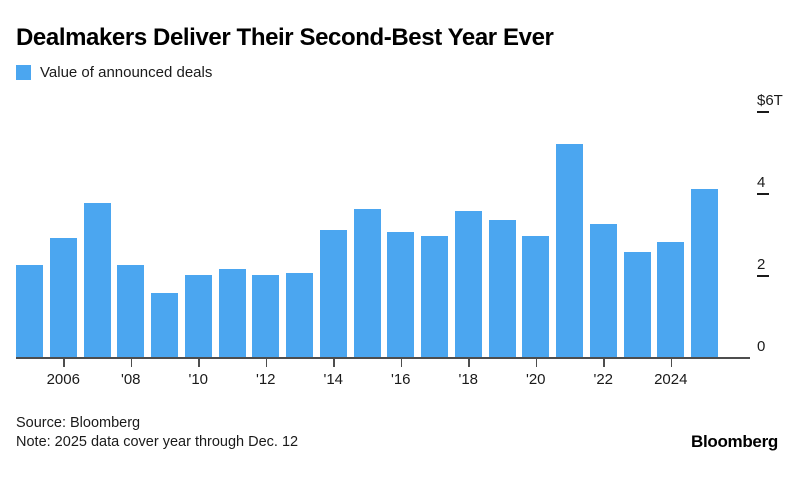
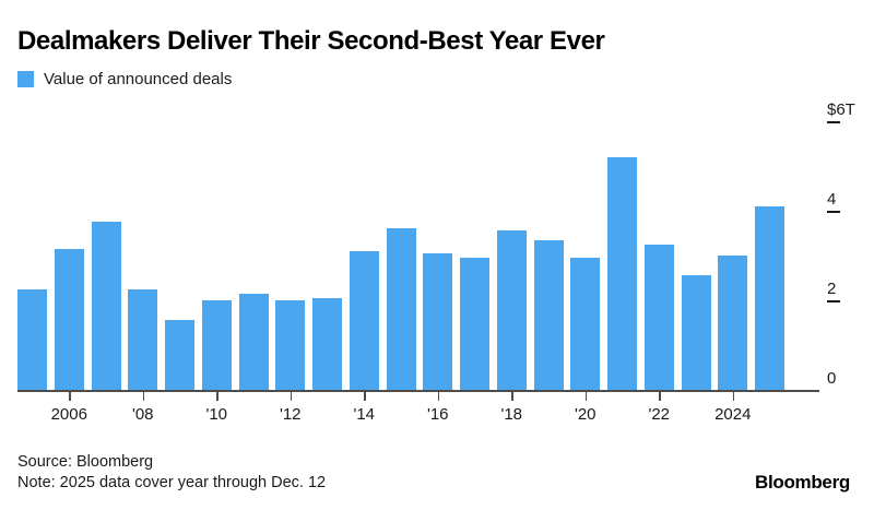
2006: 2.9 -> 3.1
2024: 2.8 -> 3.0
